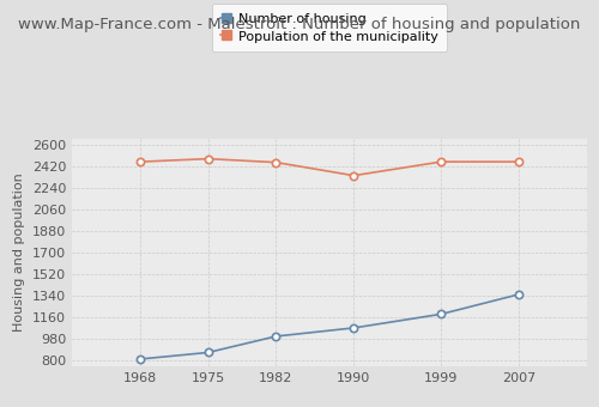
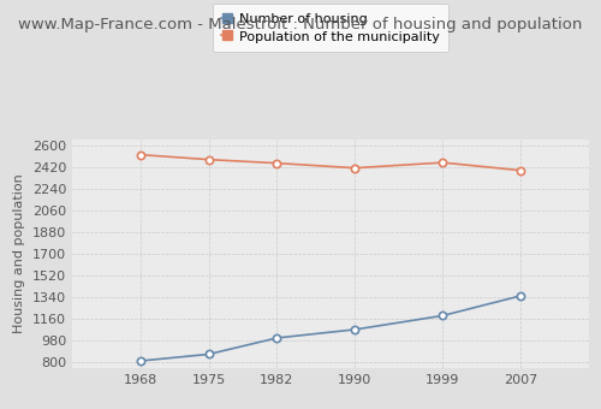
Population of the municipality/1968: 2460 -> 2520
Population of the municipality/1990: 2340 -> 2410
Population of the municipality/2007: 2460 -> 2390
